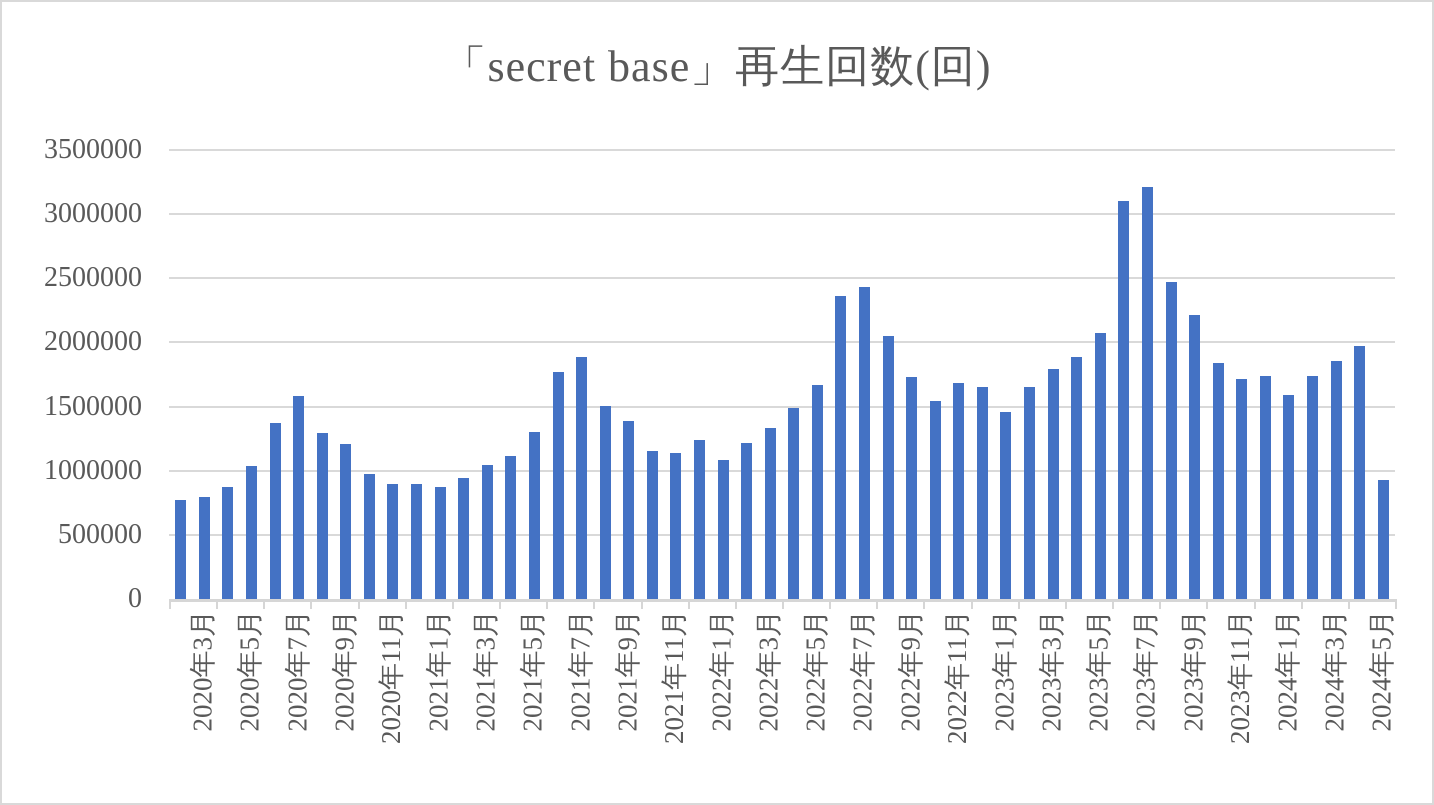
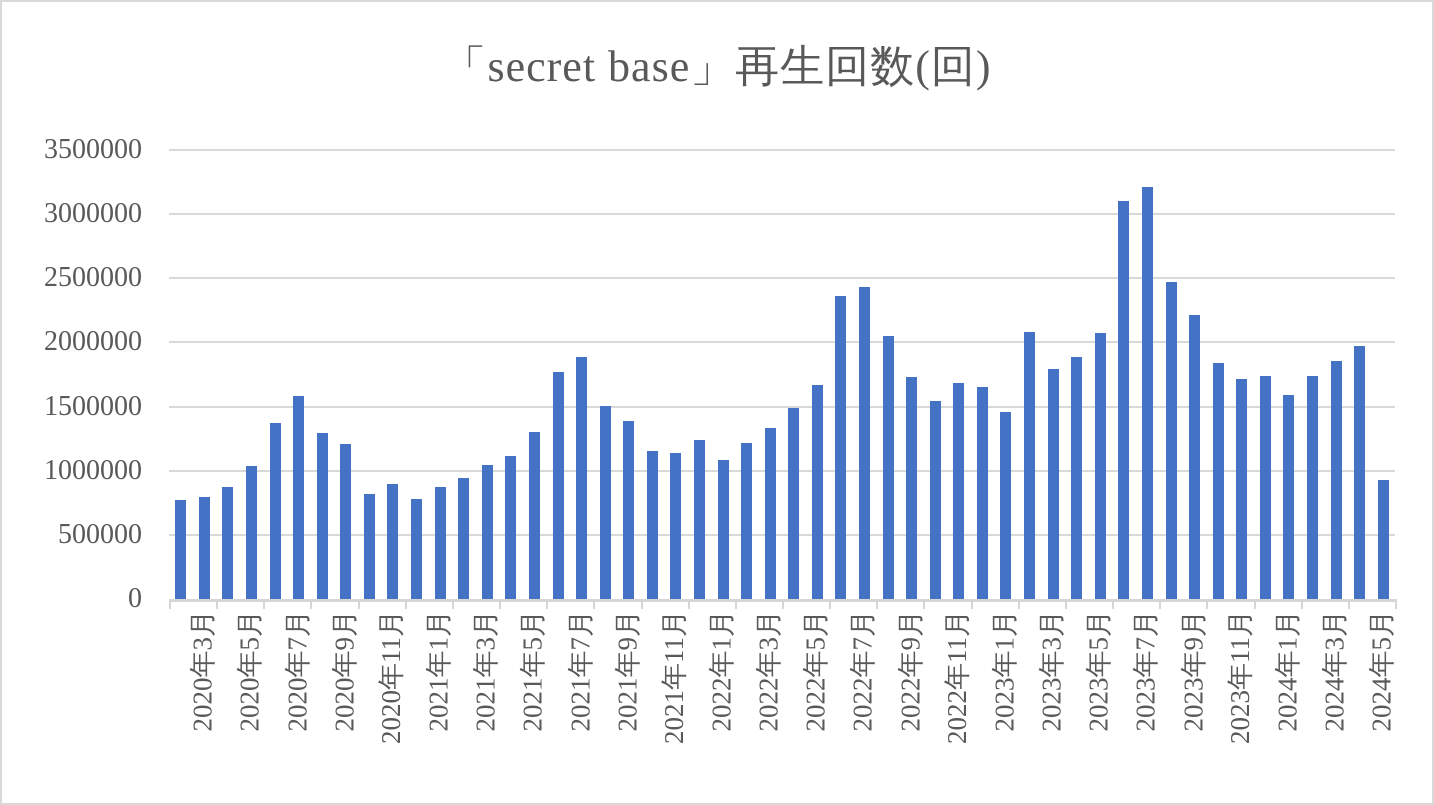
2020年11月: 980000 -> 820000
2021年1月: 900000 -> 780000
2023年3月: 1660000 -> 2080000
